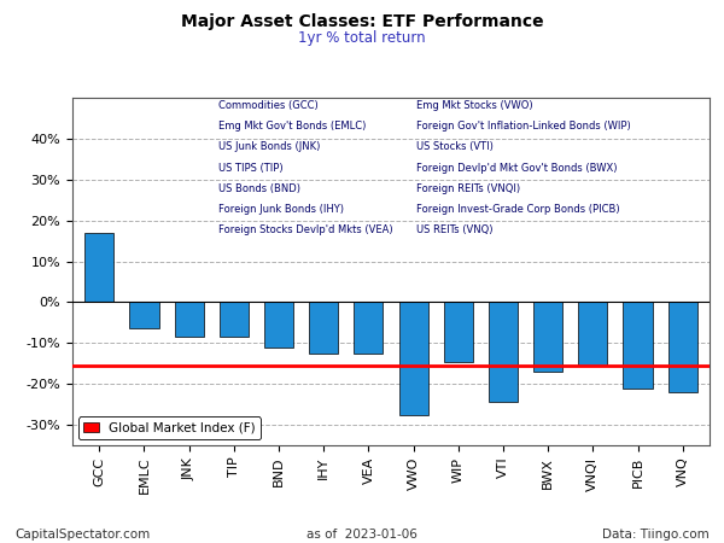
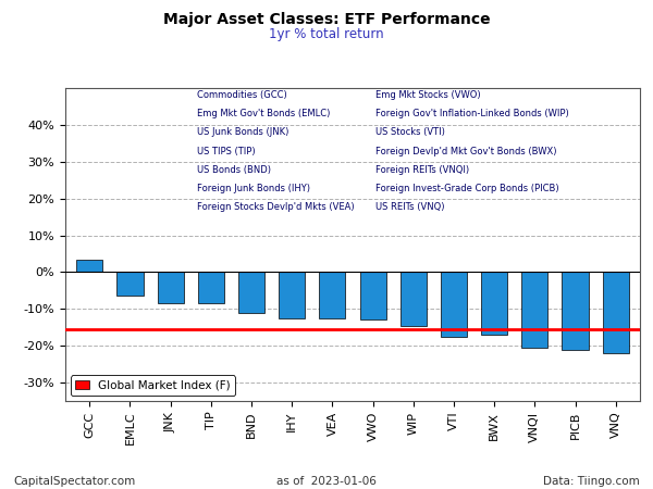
GCC: 17.0% -> 3.5%
VWO: -27.5% -> -13.0%
VTI: -24.5% -> -17.5%
VNQI: -15.5% -> -20.5%
